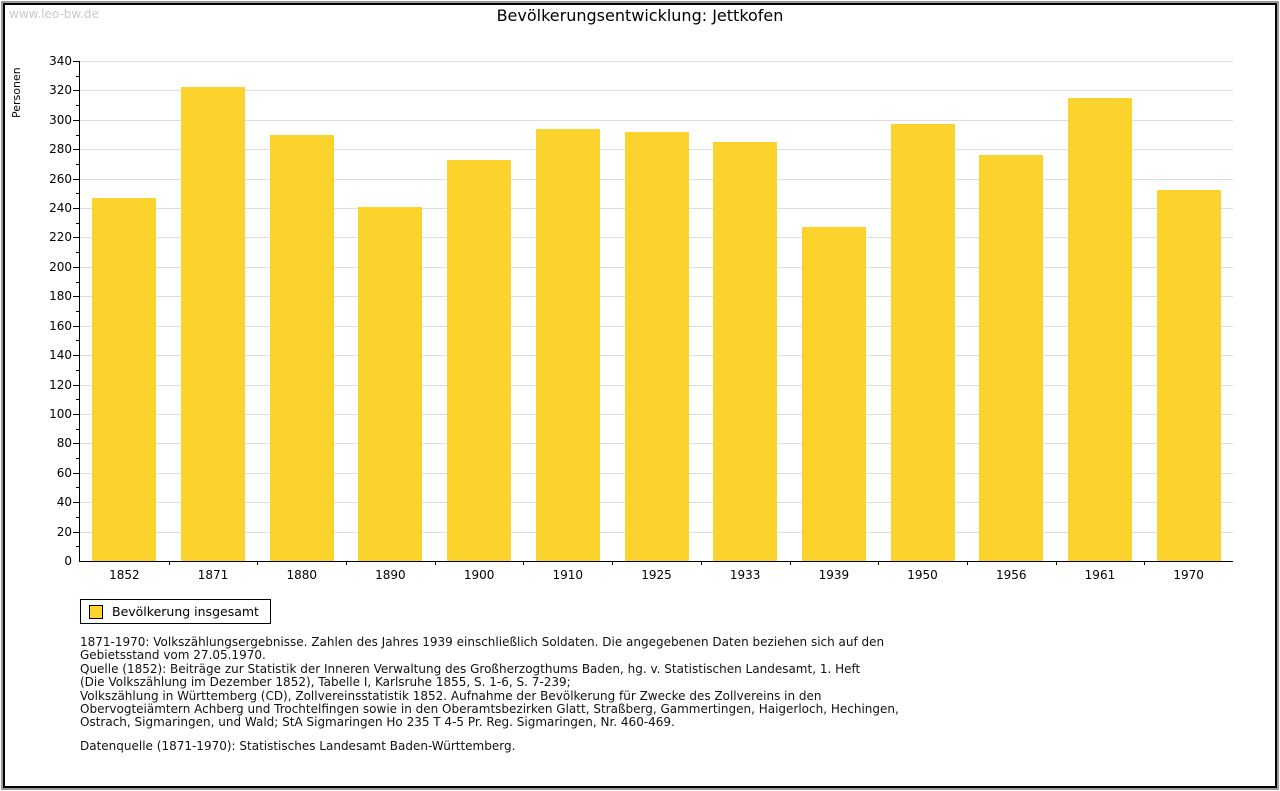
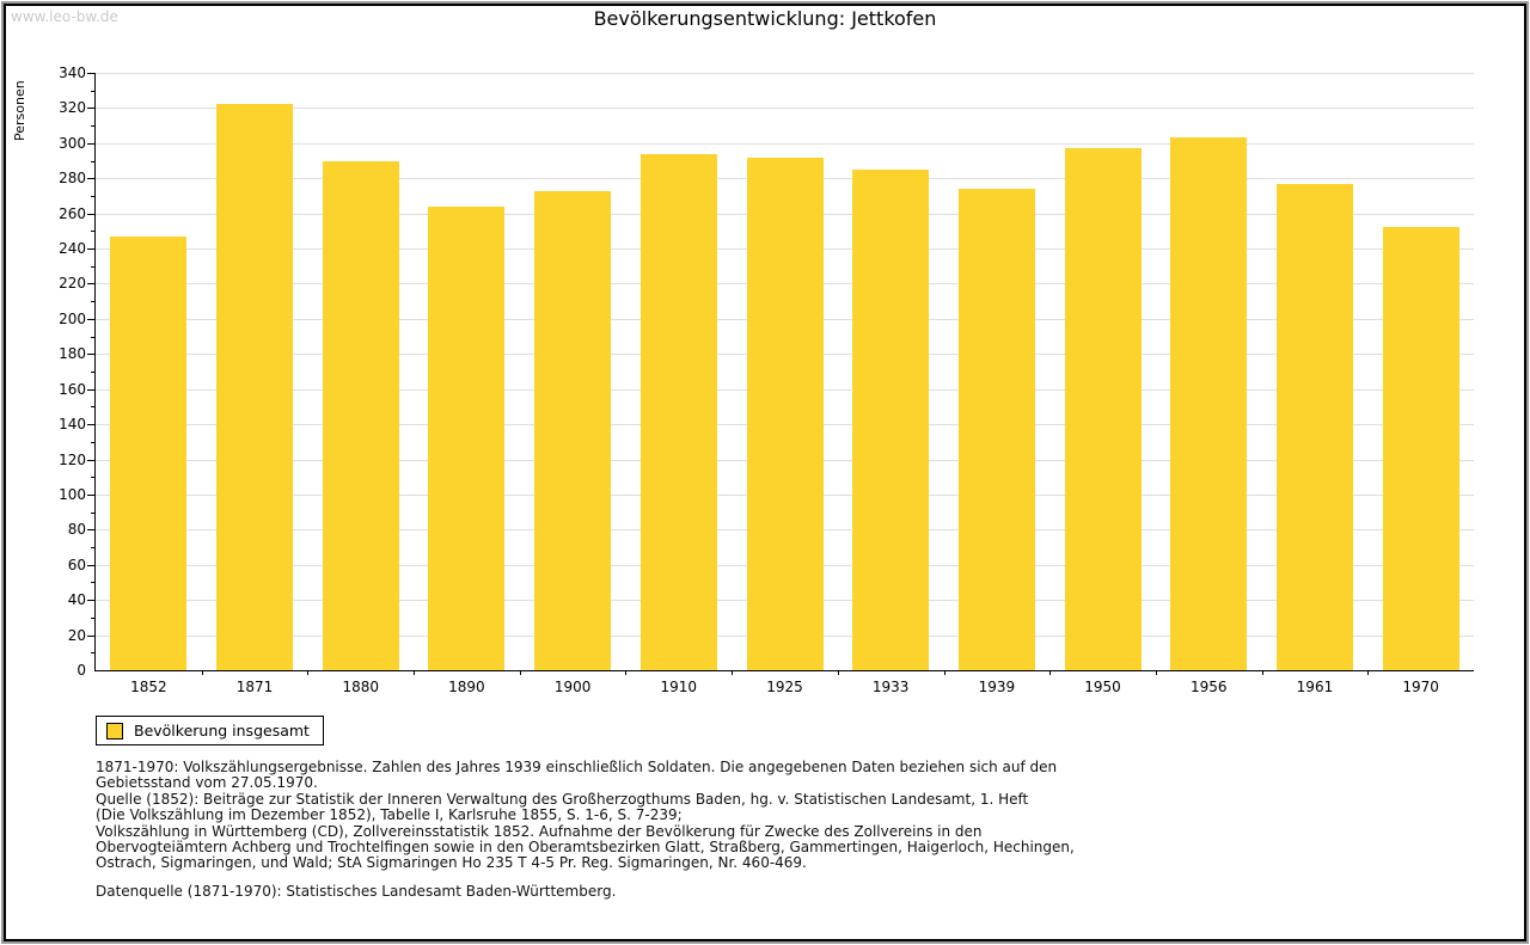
1890: 241 -> 264
1939: 227 -> 274
1956: 276 -> 303
1961: 315 -> 277
